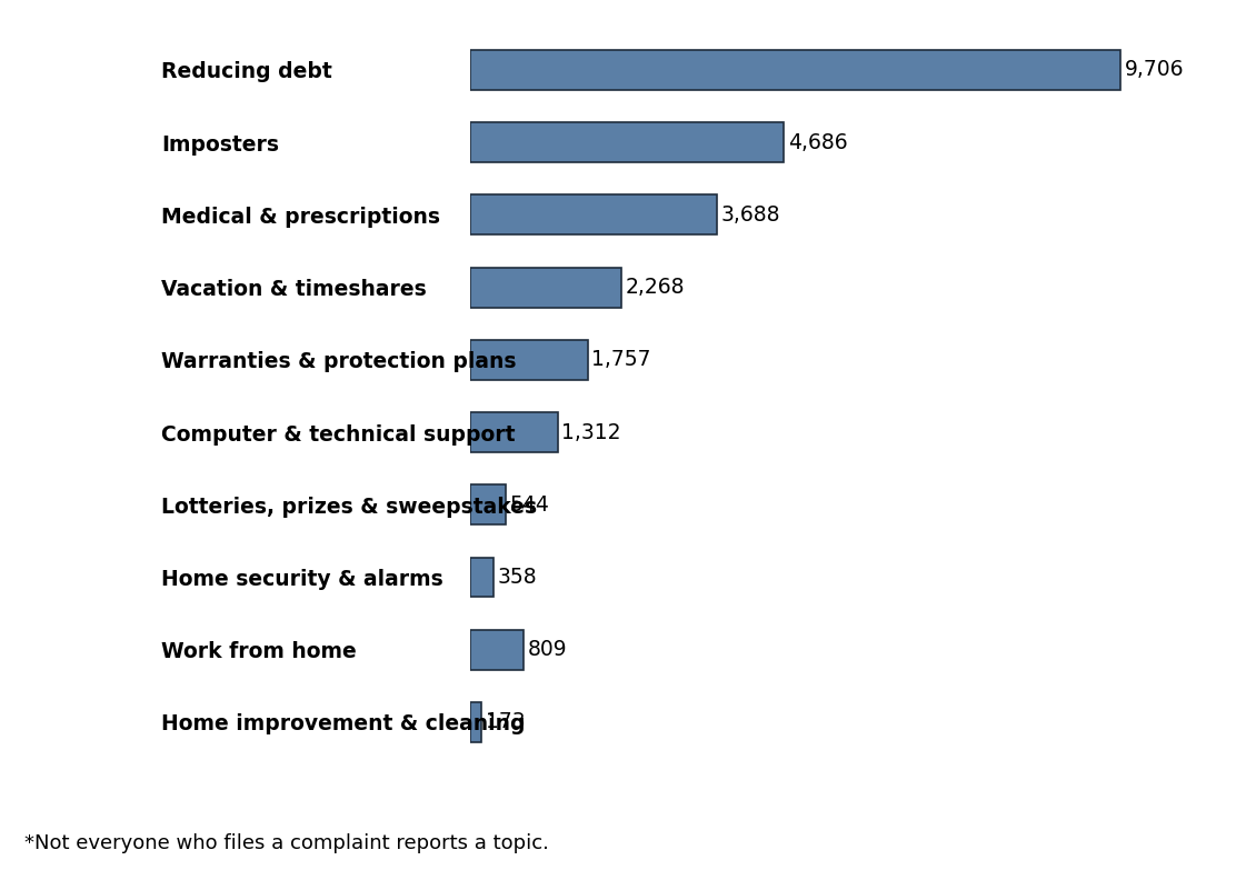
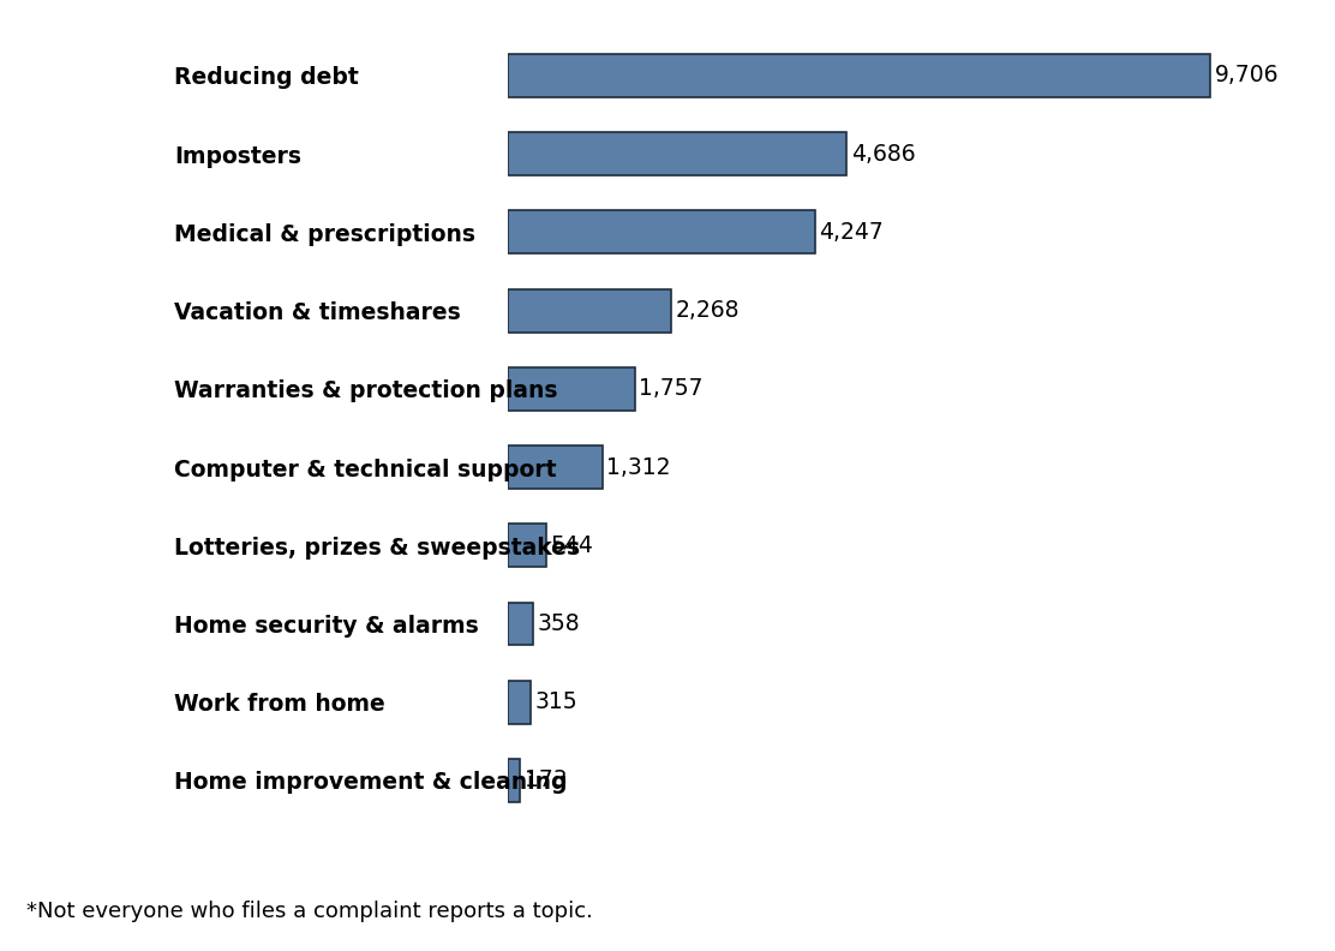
Medical & prescriptions: 3,688 -> 4,247
Work from home: 809 -> 315
